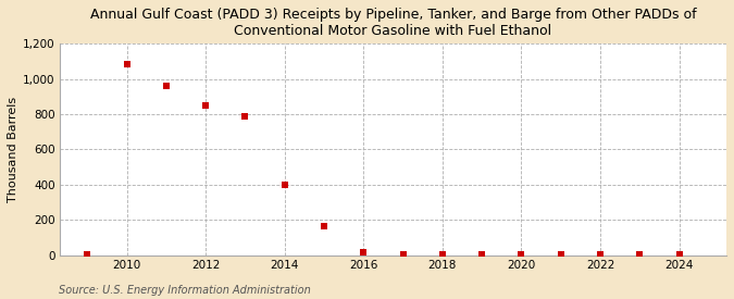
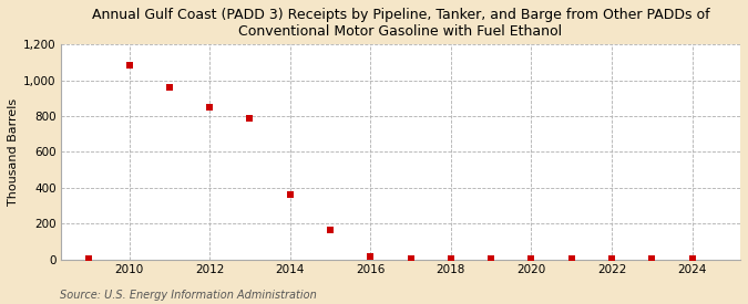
2014: 400 -> 360
